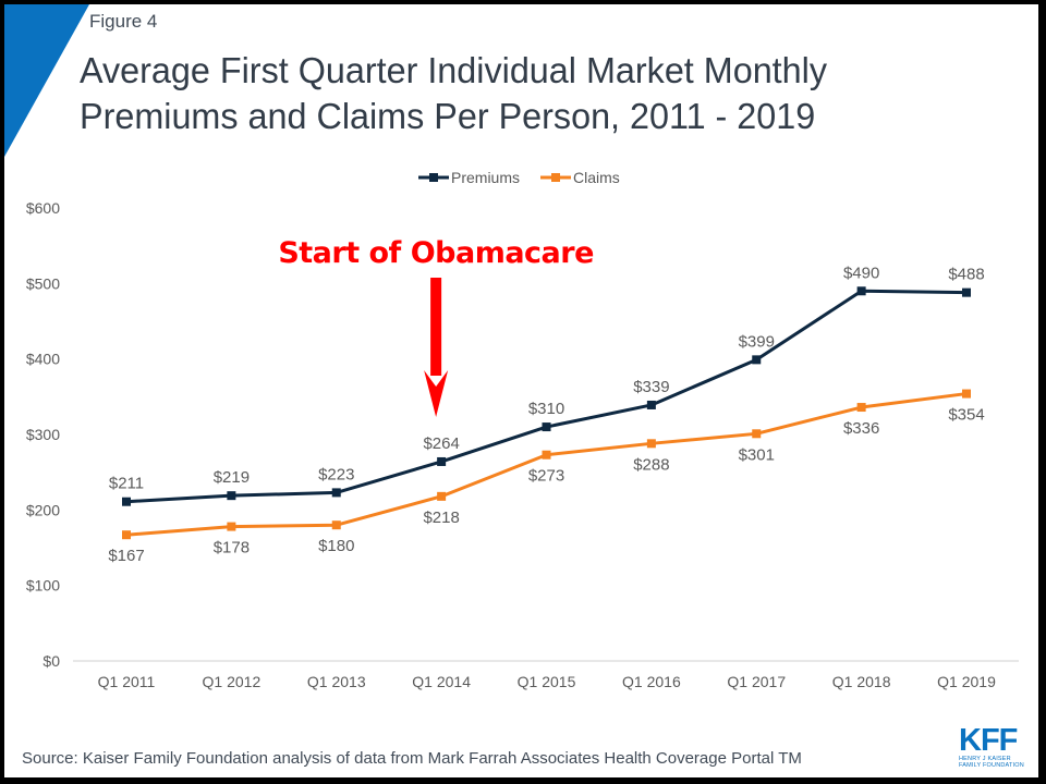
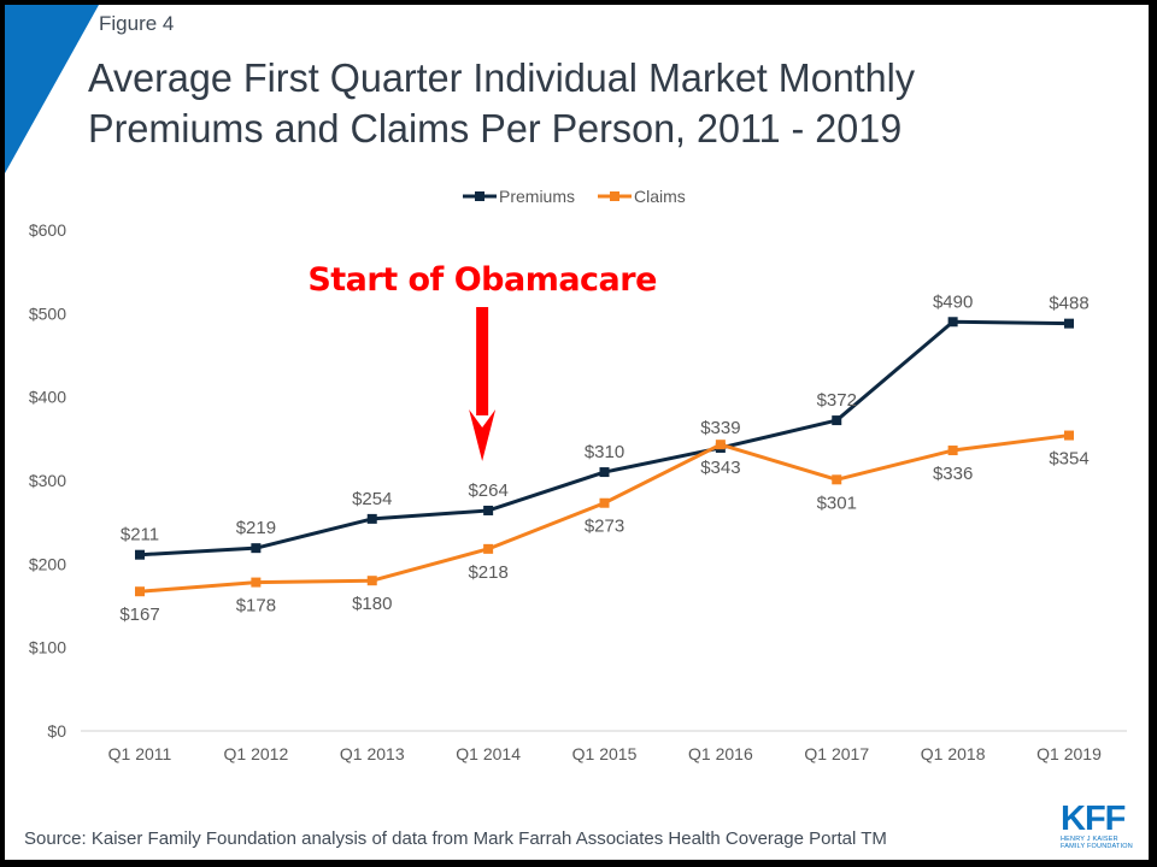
Premiums/Q1 2013: $223 -> $254
Claims/Q1 2016: $288 -> $343
Premiums/Q1 2017: $399 -> $372
